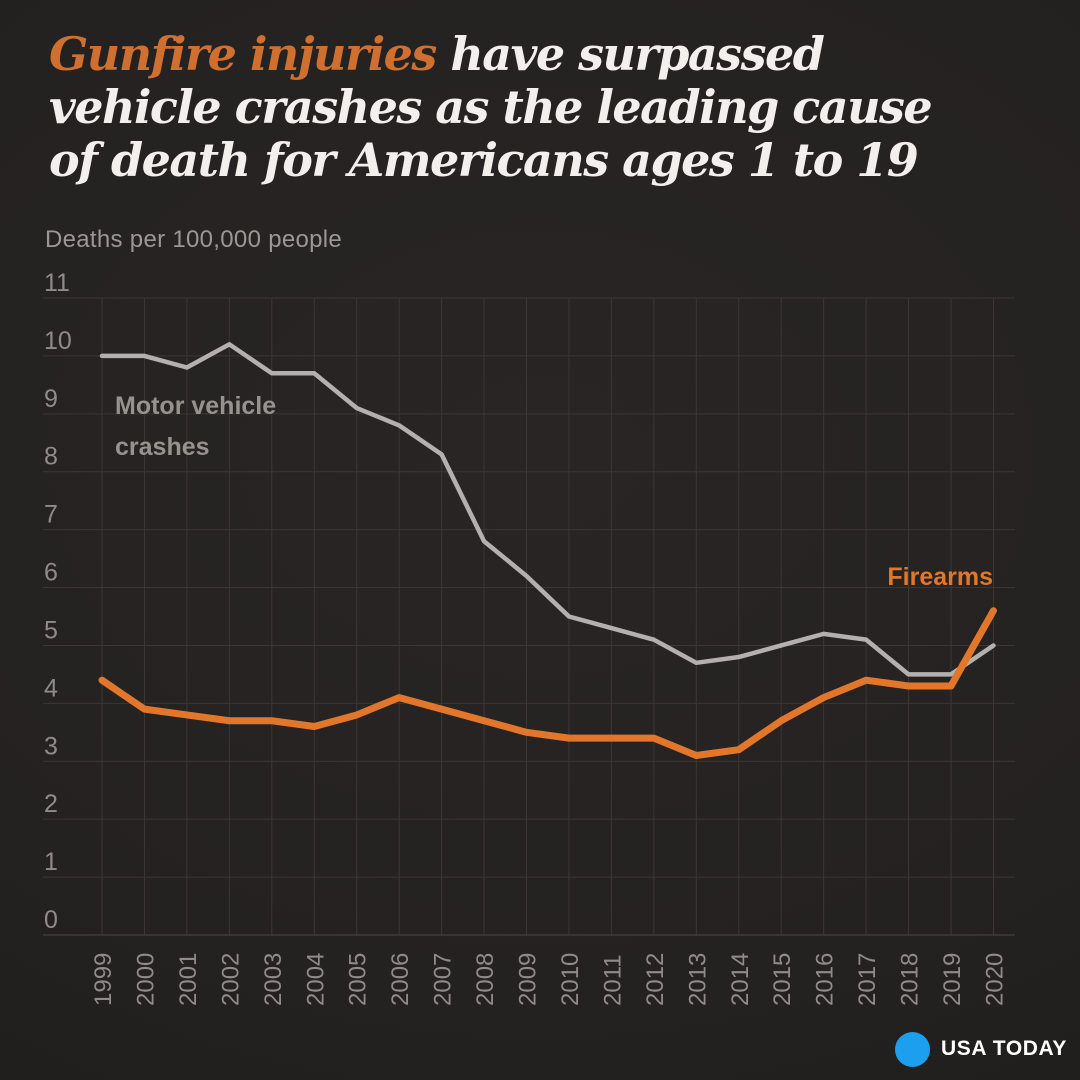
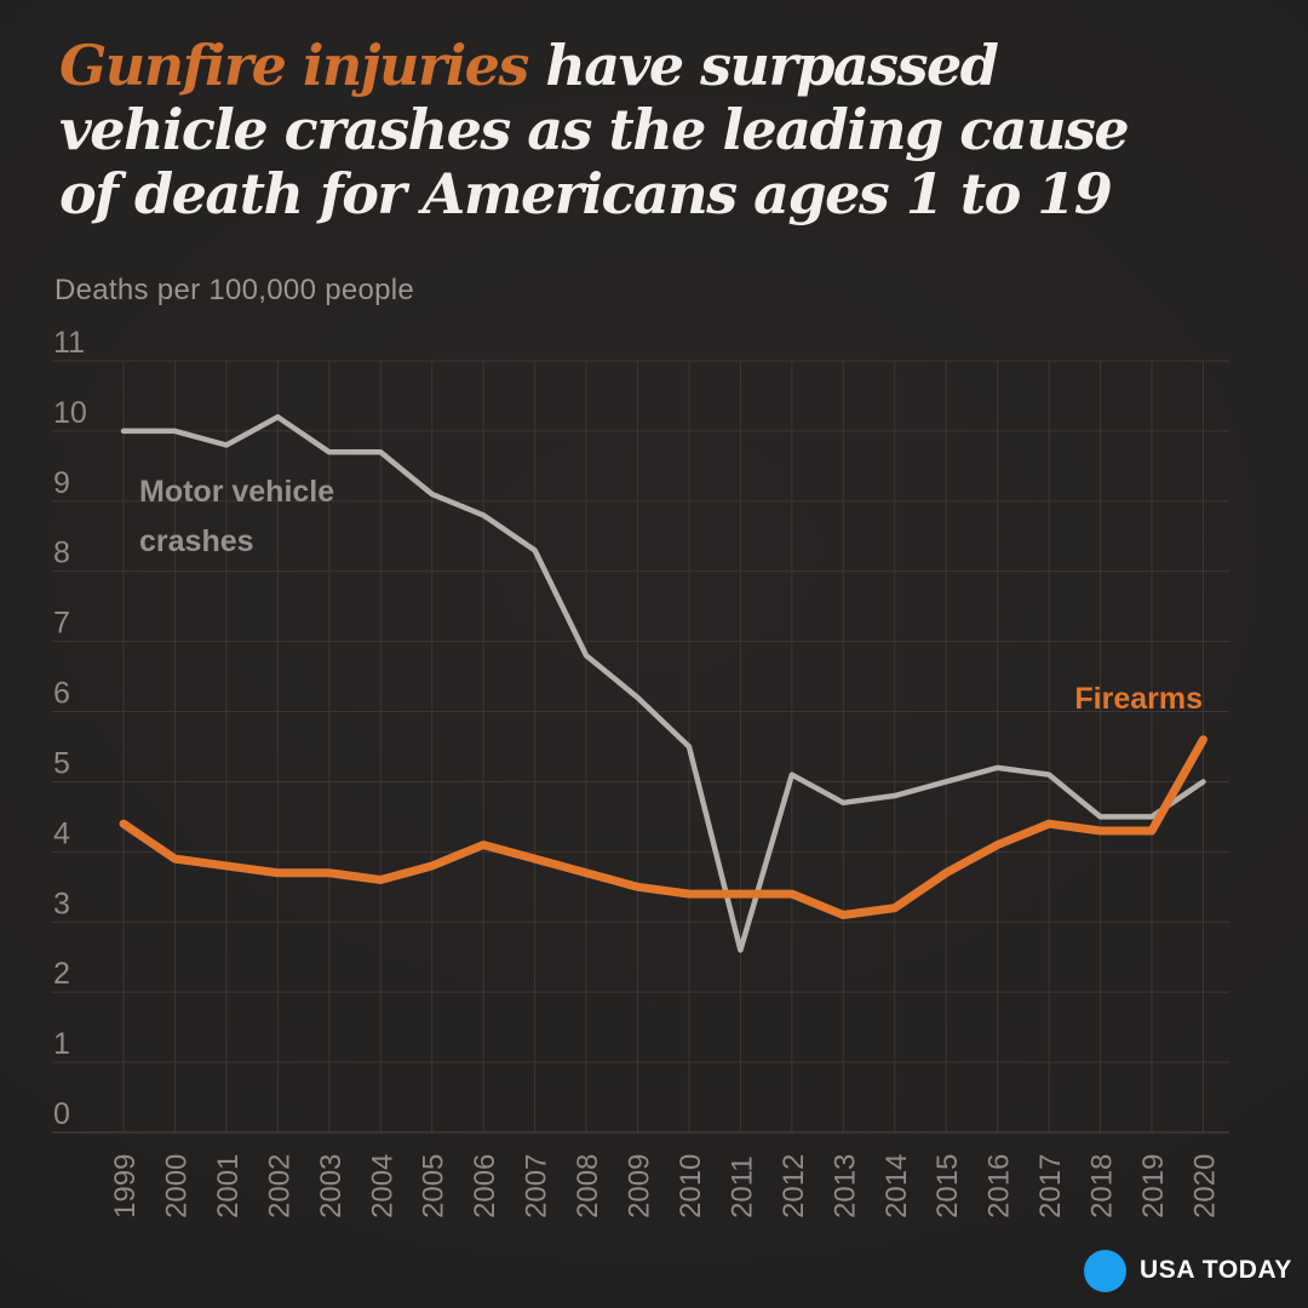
Motor vehicle crashes/2011: 5.3 -> 2.6
